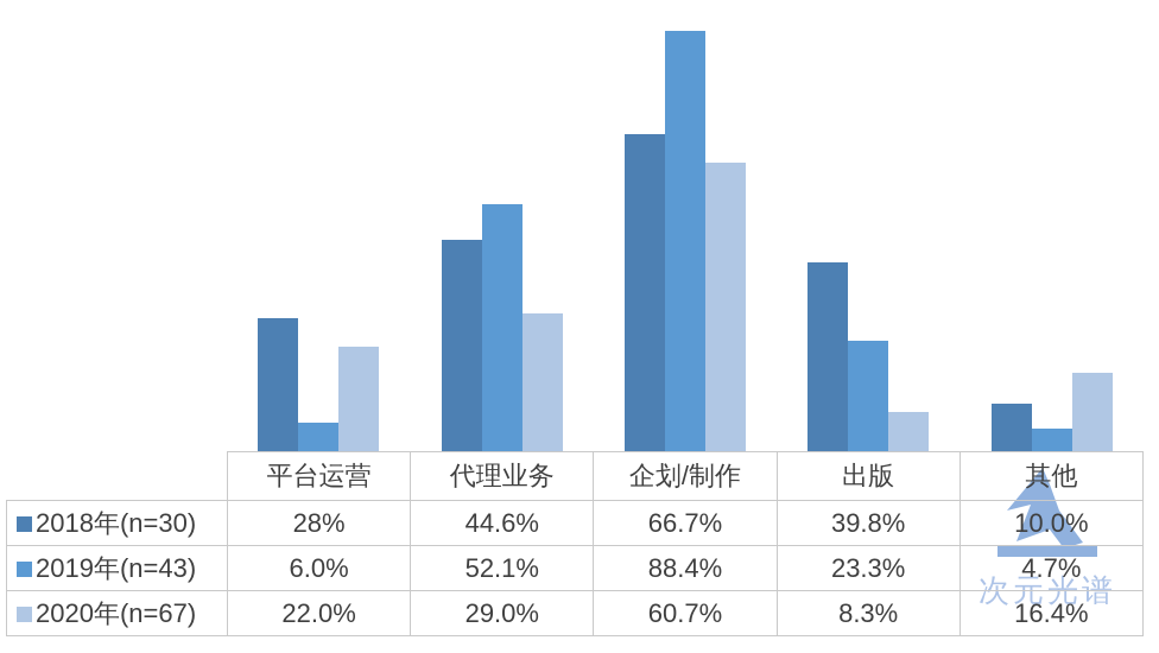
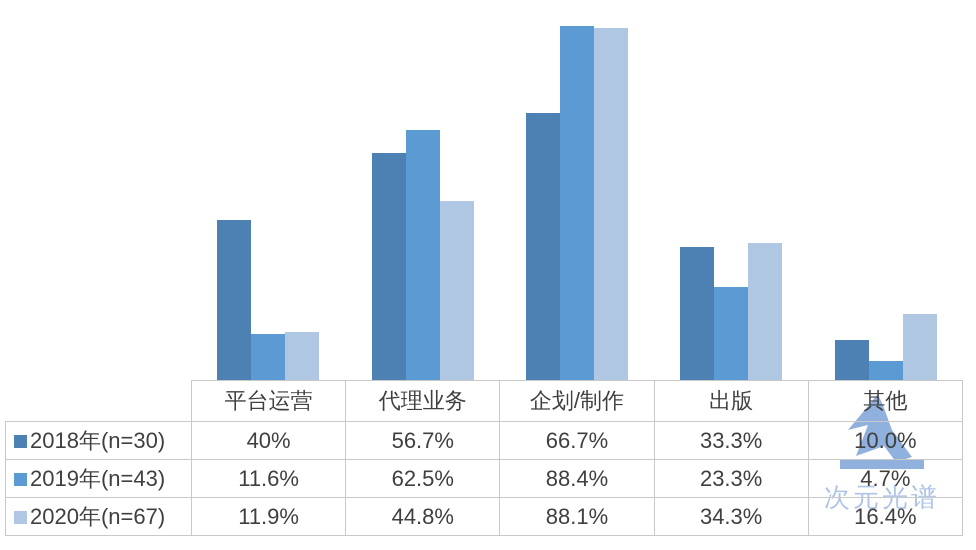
2018年(n=30)/平台运营: 28% -> 40%
2019年(n=43)/平台运营: 6.0% -> 11.6%
2020年(n=67)/平台运营: 22.0% -> 11.9%
2018年(n=30)/代理业务: 44.6% -> 56.7%
2019年(n=43)/代理业务: 52.1% -> 62.5%
2020年(n=67)/代理业务: 29.0% -> 44.8%
2020年(n=67)/企划/制作: 60.7% -> 88.1%
2018年(n=30)/出版: 39.8% -> 33.3%
2020年(n=67)/出版: 8.3% -> 34.3%
